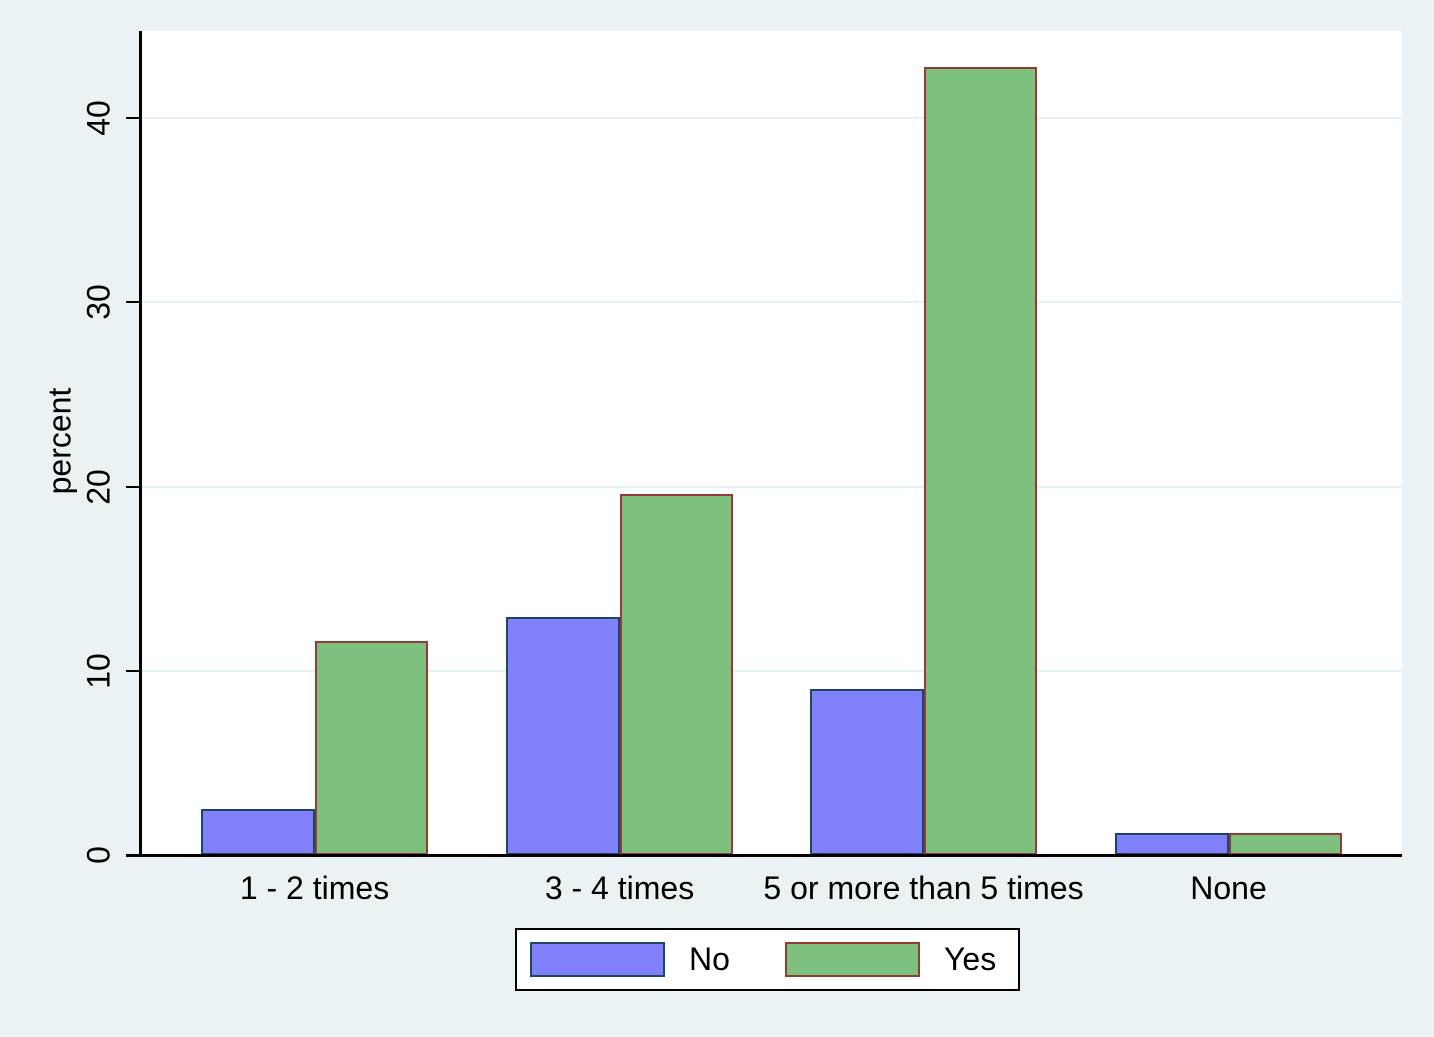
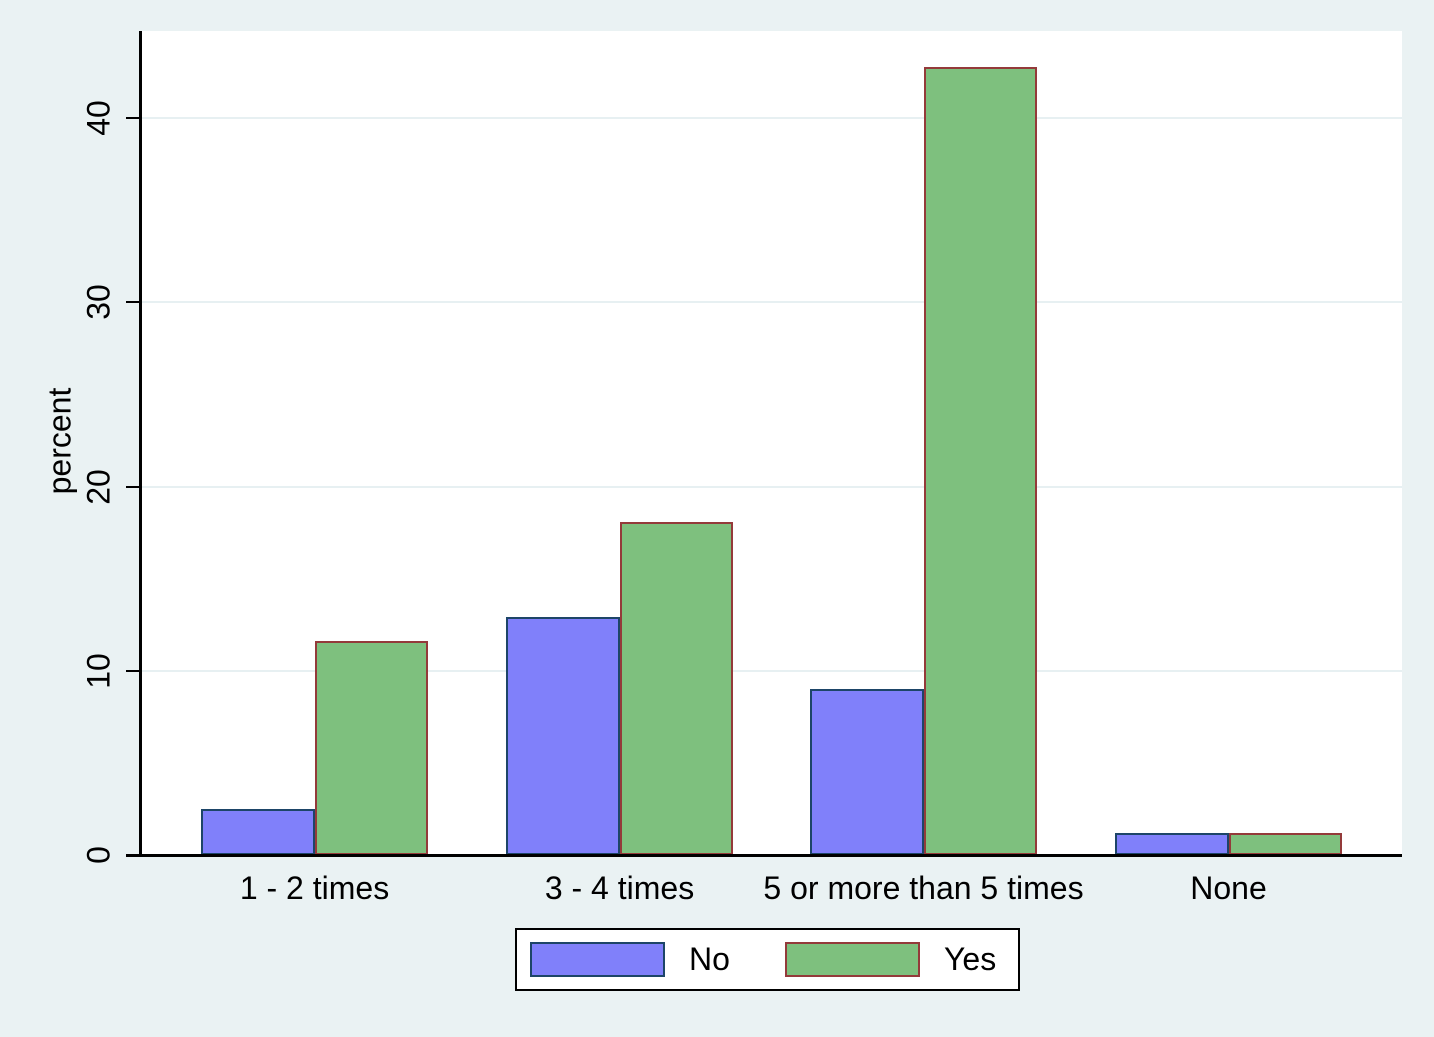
Yes/3 - 4 times: 19.6 -> 18.1
